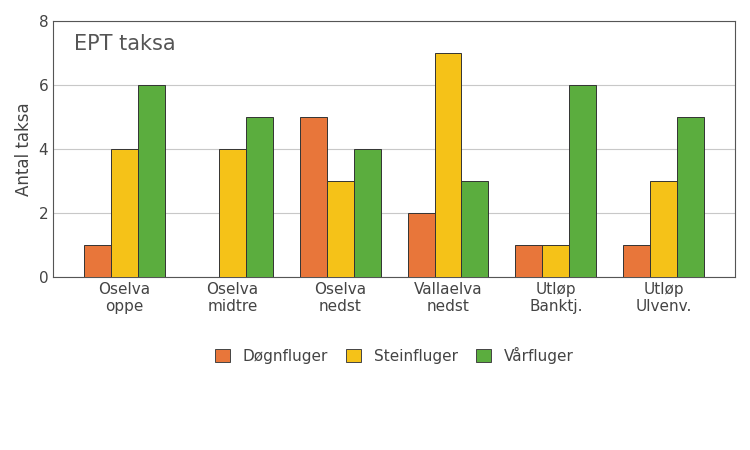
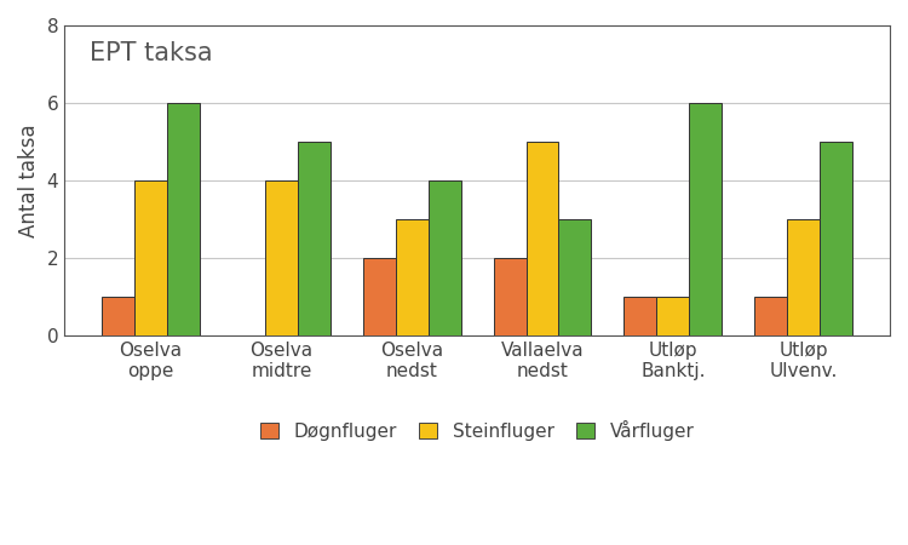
Døgnfluger/Oselva nedst: 5 -> 2
Steinfluger/Vallaelva nedst: 7 -> 5
